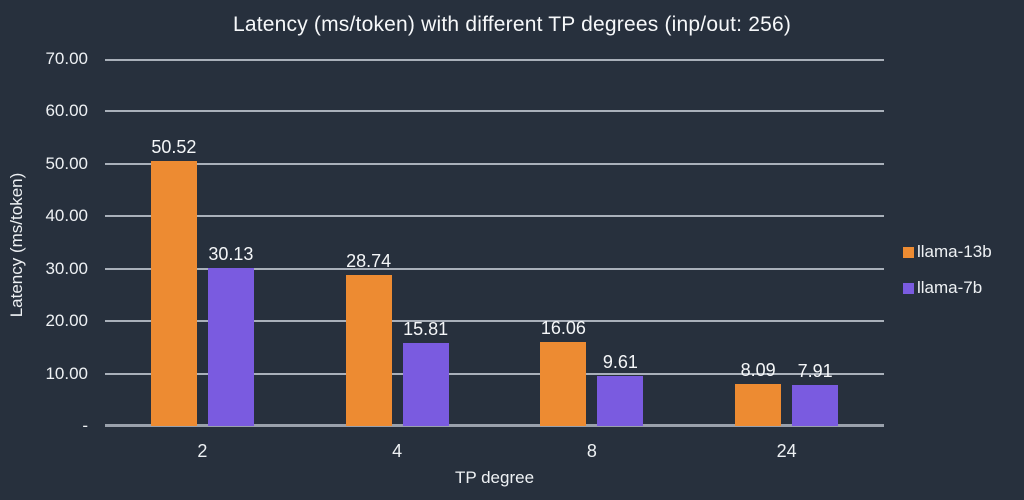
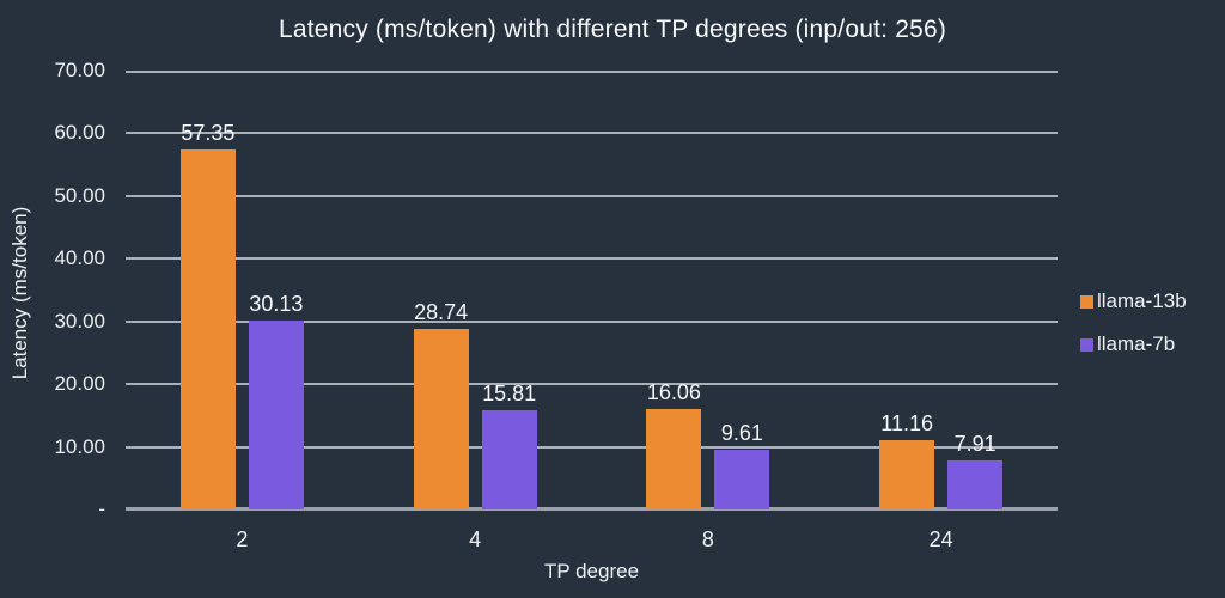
llama-13b/2: 50.52 -> 57.35
llama-13b/24: 8.09 -> 11.16
